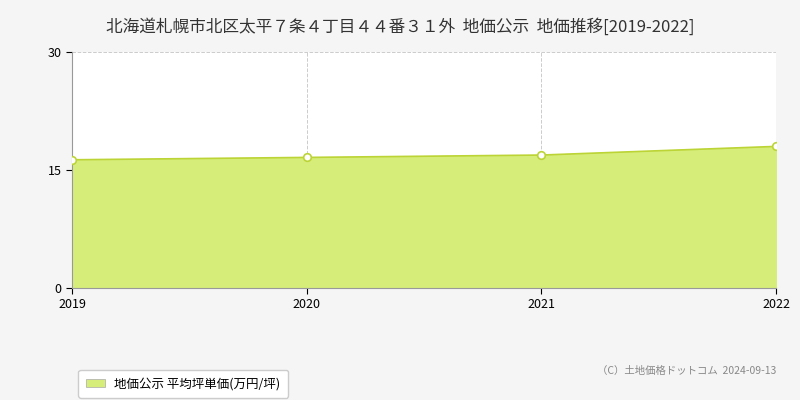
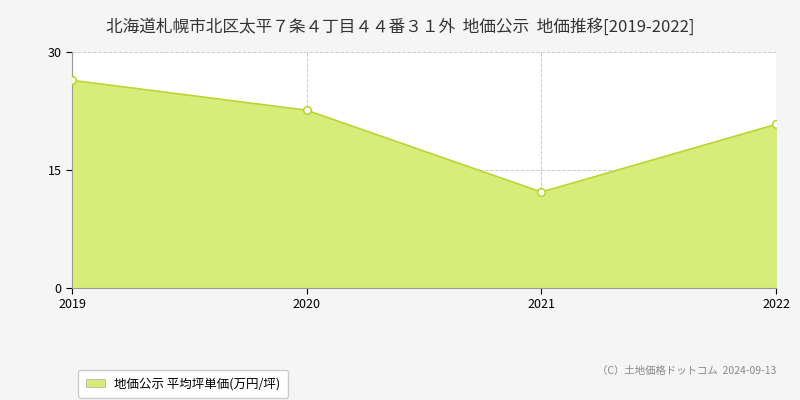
2019: 16.3 -> 26.4
2020: 16.6 -> 22.6
2021: 16.9 -> 12.2
2022: 18.0 -> 20.8
